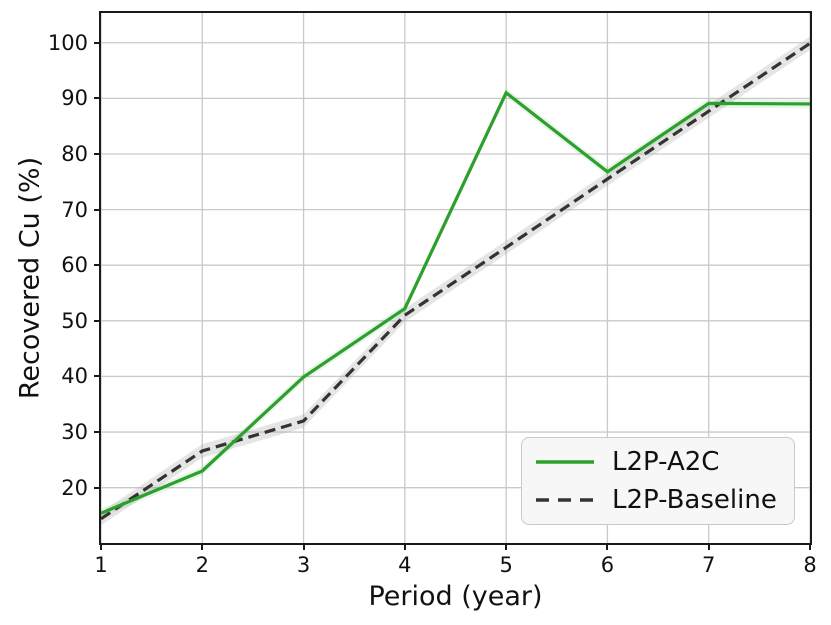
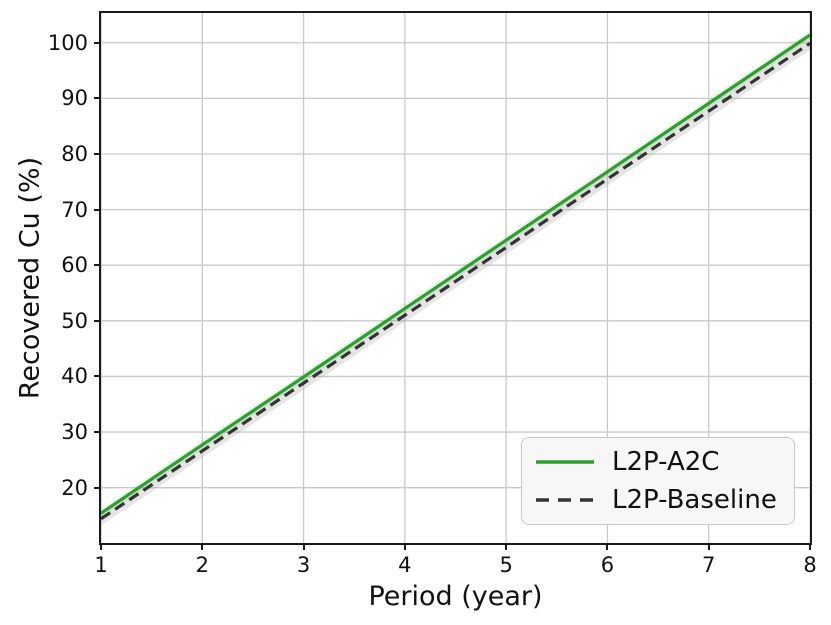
L2P-A2C/2: 23 -> 28
L2P-Baseline/3: 32 -> 39
L2P-A2C/5: 91 -> 64
L2P-A2C/8: 89 -> 101
